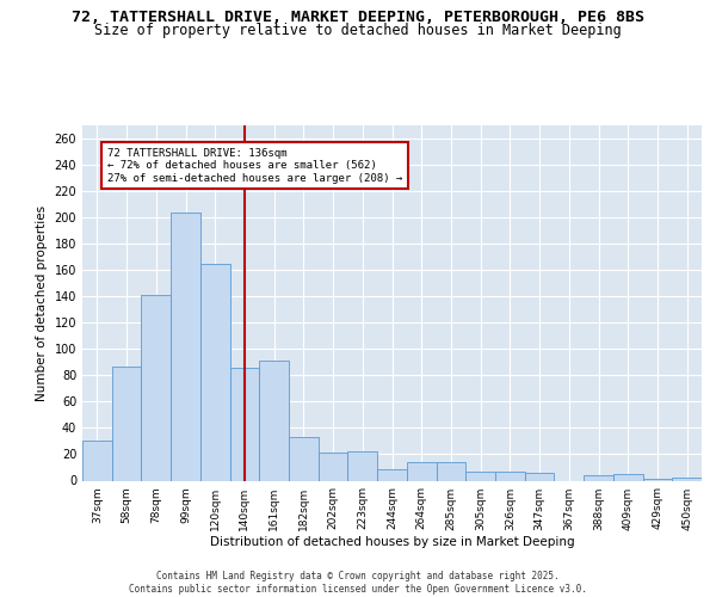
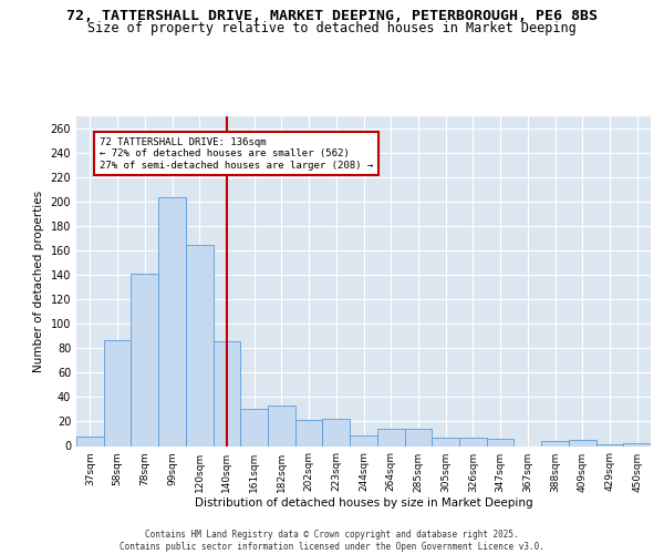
37sqm: 30 -> 8
161sqm: 91 -> 30
